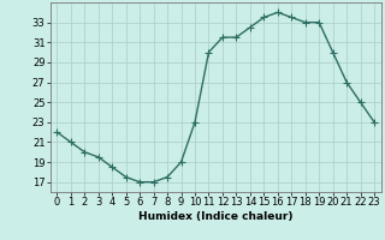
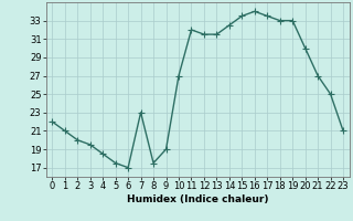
7: 17.0 -> 23.0
10: 23.0 -> 27.0
11: 30.0 -> 32.0
23: 23.0 -> 21.0
